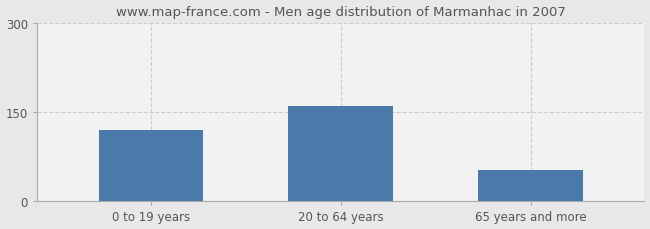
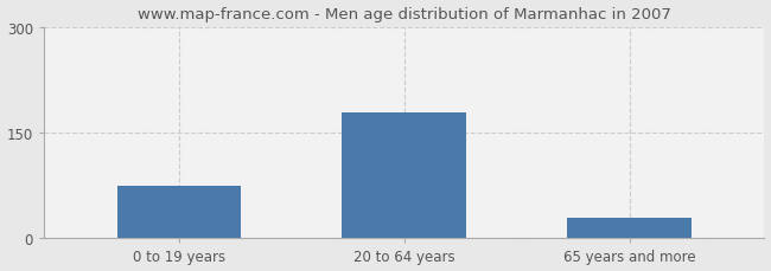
0 to 19 years: 120 -> 75
20 to 64 years: 160 -> 179
65 years and more: 52 -> 30
